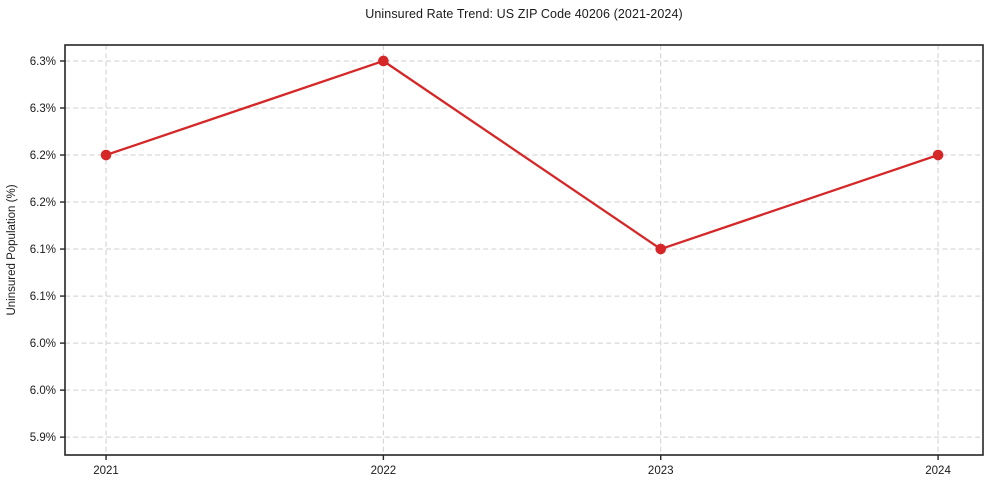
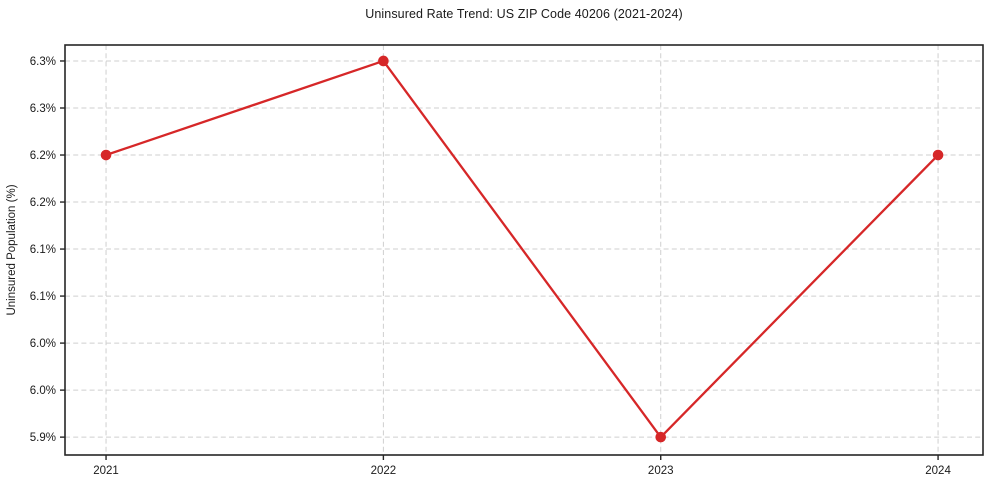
2023: 6.1% -> 5.9%
